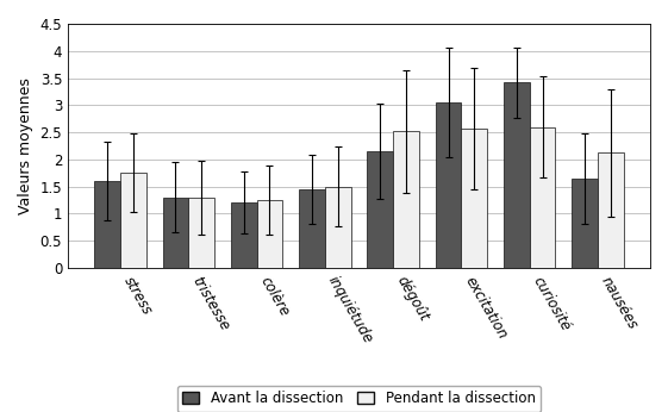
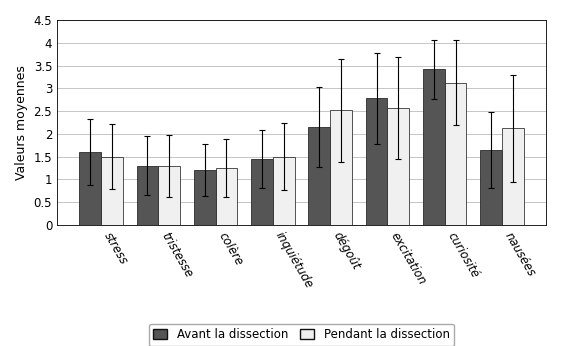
Pendant la dissection/stress: 1.75 -> 1.50
Avant la dissection/excitation: 3.05 -> 2.78
Pendant la dissection/curiosité: 2.60 -> 3.12
